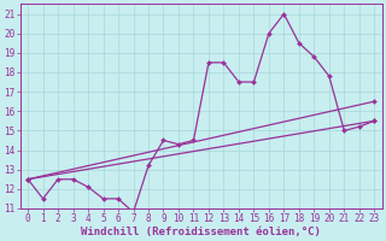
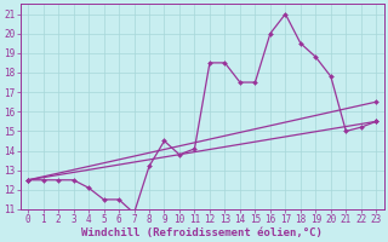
1: 11.5 -> 12.5
10: 14.3 -> 13.8
11: 14.5 -> 14.1
